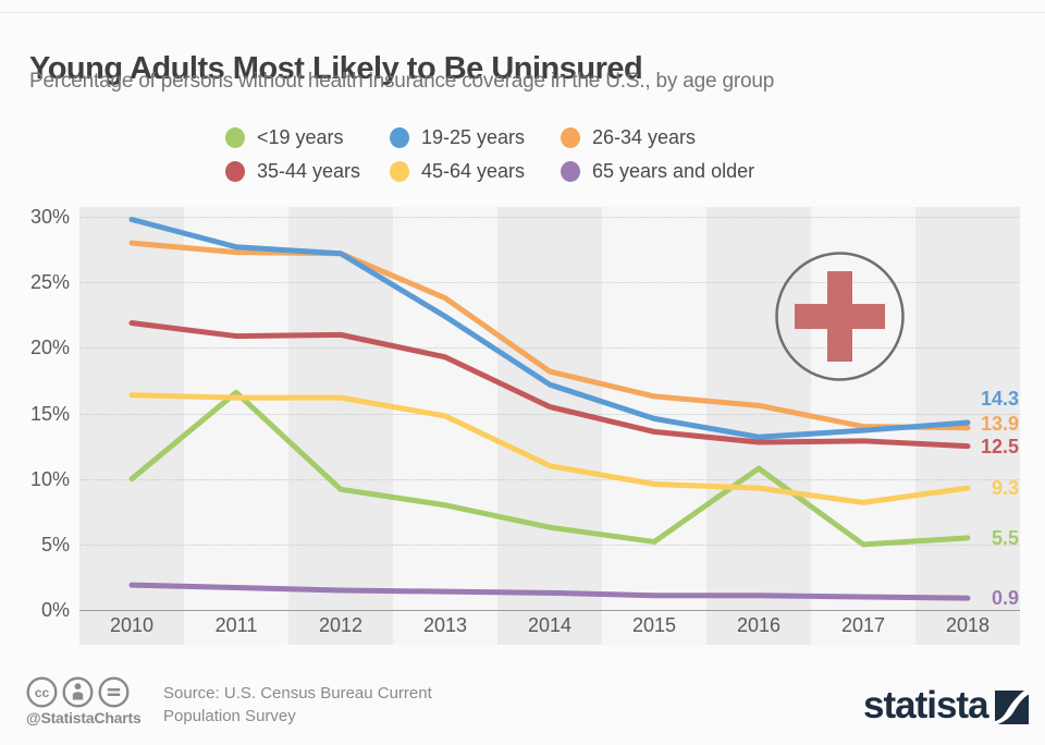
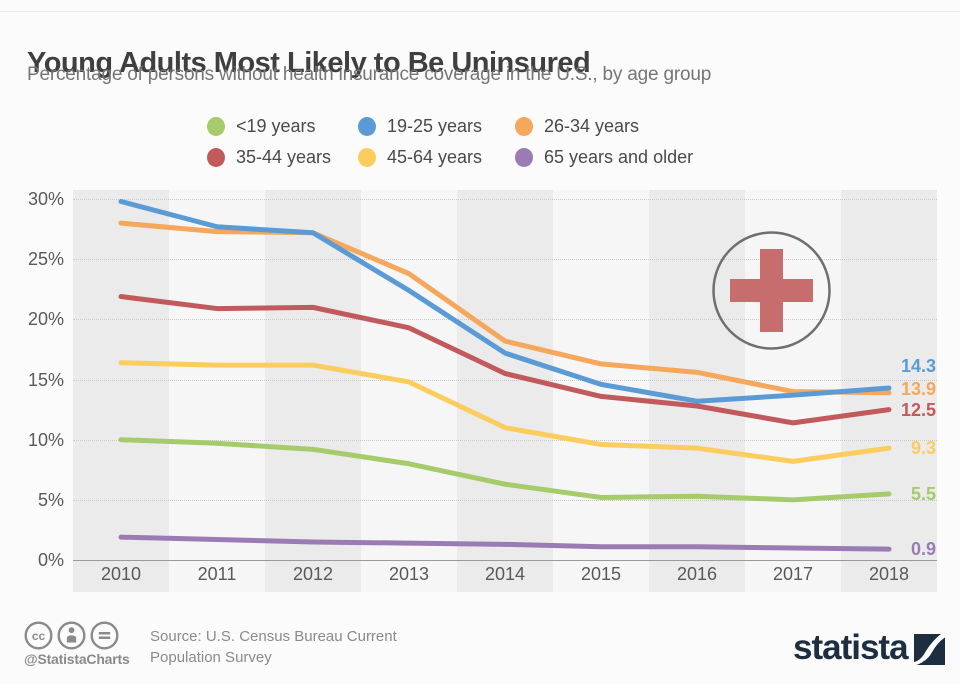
<19 years/2011: 16.6% -> 9.7%
<19 years/2016: 10.8% -> 5.3%
35-44 years/2017: 12.9% -> 11.4%
